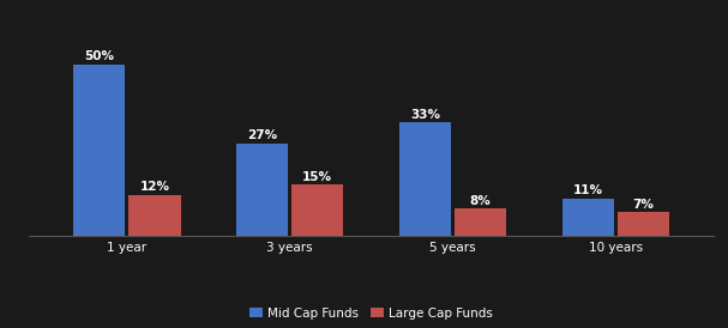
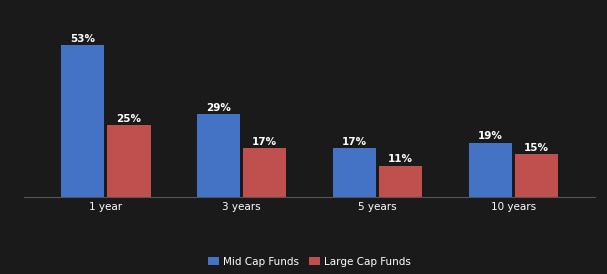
Mid Cap Funds/1 year: 50% -> 53%
Large Cap Funds/1 year: 12% -> 25%
Mid Cap Funds/3 years: 27% -> 29%
Large Cap Funds/3 years: 15% -> 17%
Mid Cap Funds/5 years: 33% -> 17%
Large Cap Funds/5 years: 8% -> 11%
Mid Cap Funds/10 years: 11% -> 19%
Large Cap Funds/10 years: 7% -> 15%
